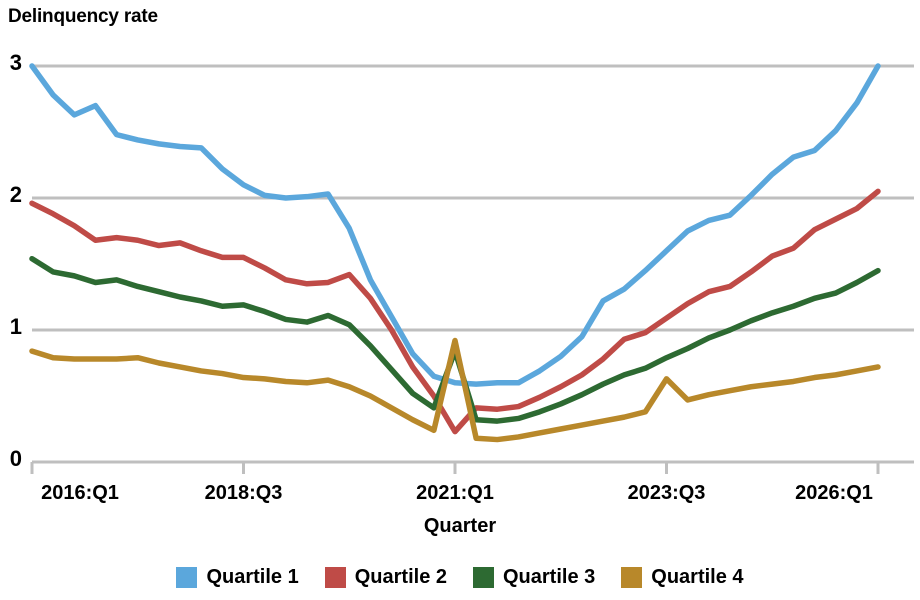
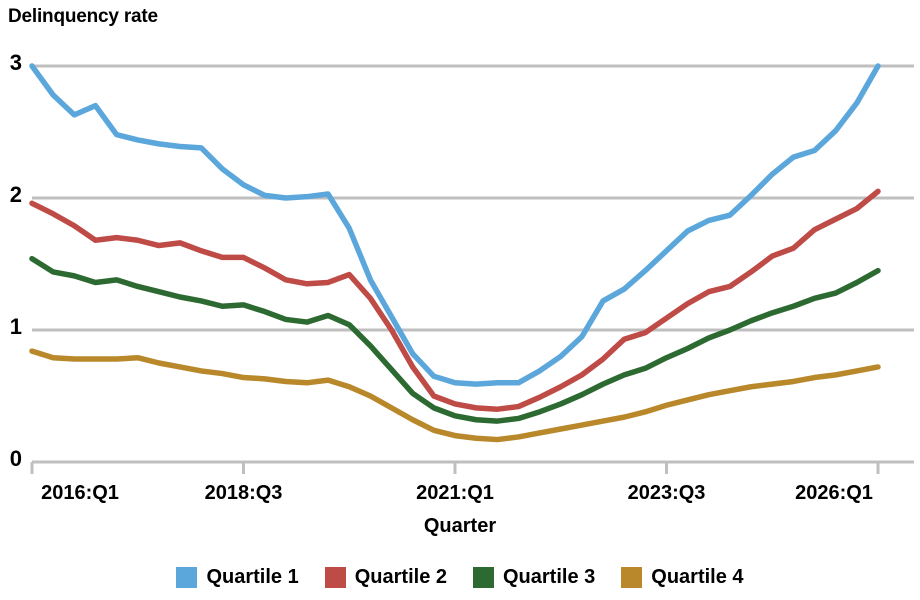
Quartile 2/2021:Q1: 0.23 -> 0.44
Quartile 3/2021:Q1: 0.84 -> 0.35
Quartile 4/2021:Q1: 0.92 -> 0.20
Quartile 4/2023:Q3: 0.63 -> 0.43
